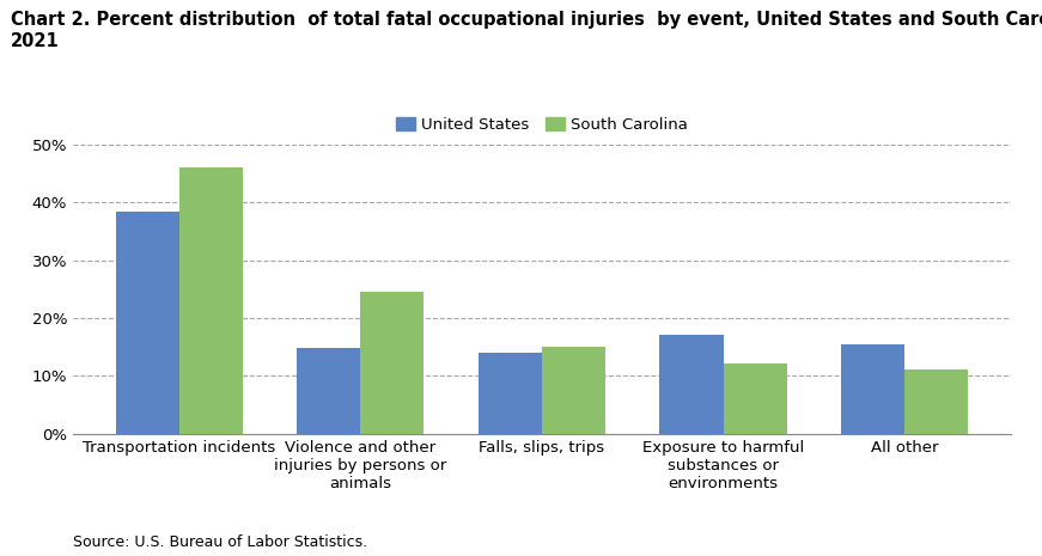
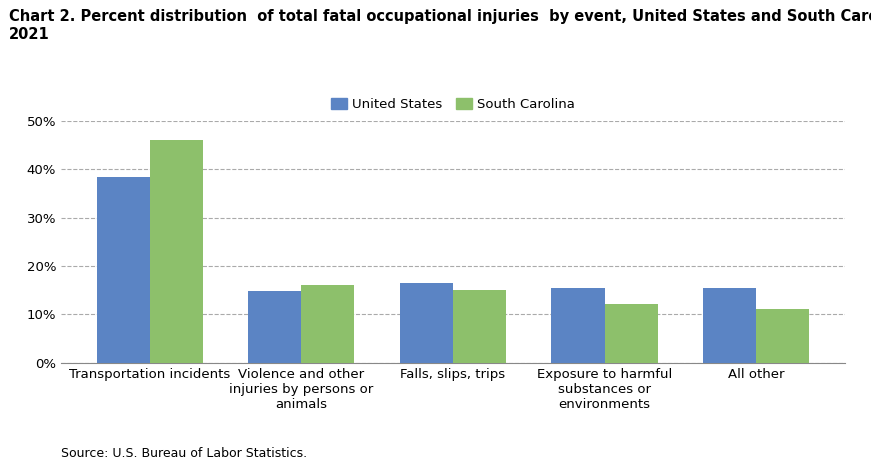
South Carolina/Violence and other injuries by persons or animals: 24.5% -> 16.1%
United States/Falls, slips, trips: 14.0% -> 16.5%
United States/Exposure to harmful substances or environments: 17.0% -> 15.4%
